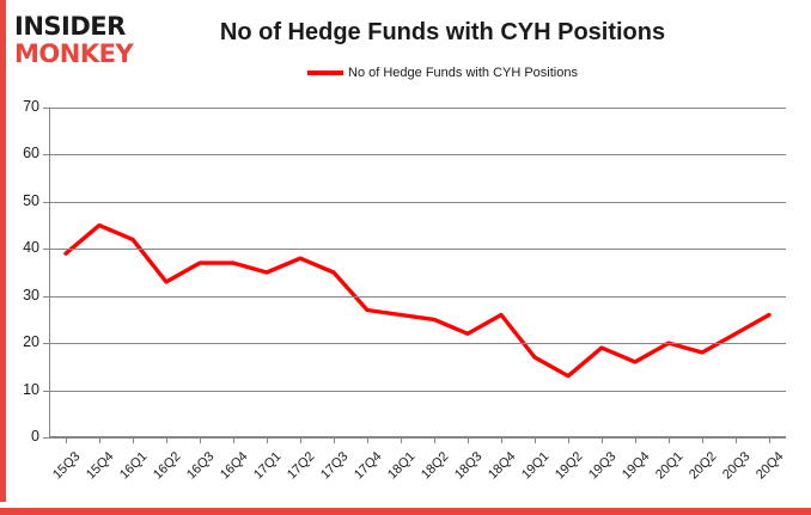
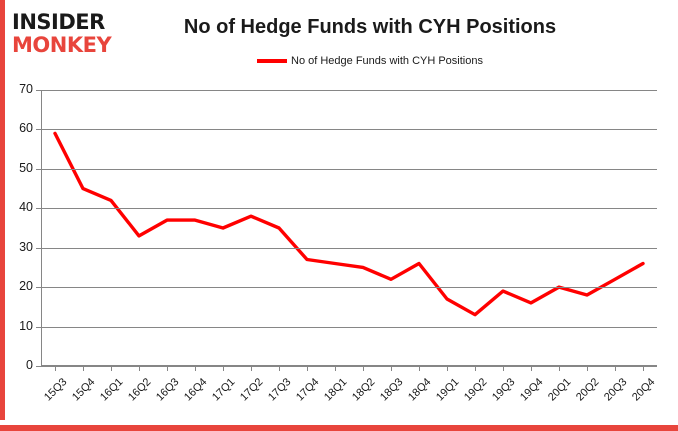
15Q3: 39 -> 59
